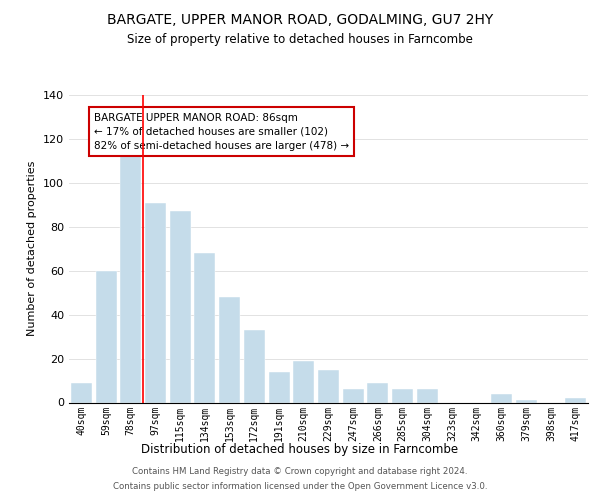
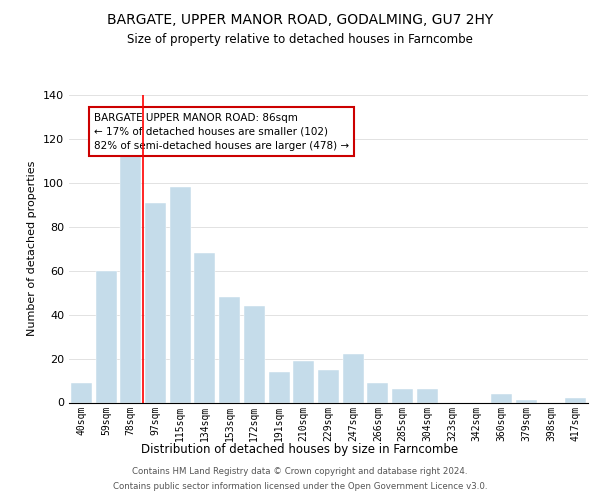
115sqm: 87 -> 98
172sqm: 33 -> 44
247sqm: 6 -> 22
